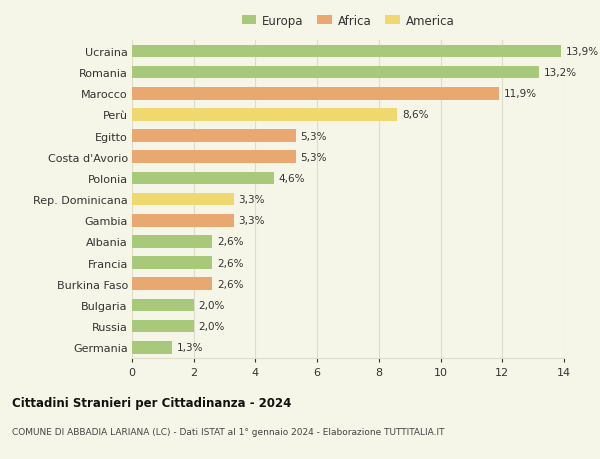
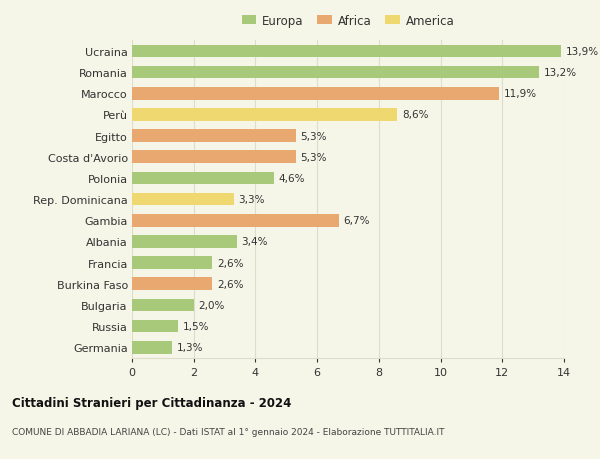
Gambia: 3,3% -> 6,7%
Albania: 2,6% -> 3,4%
Russia: 2,0% -> 1,5%
